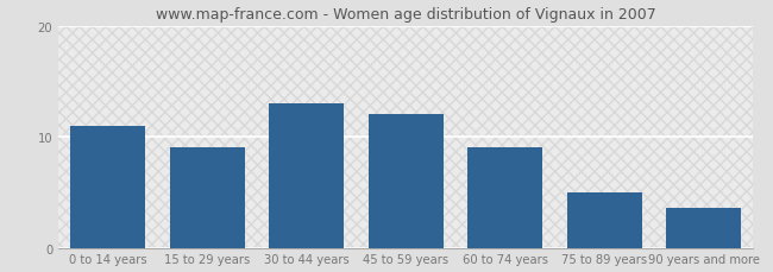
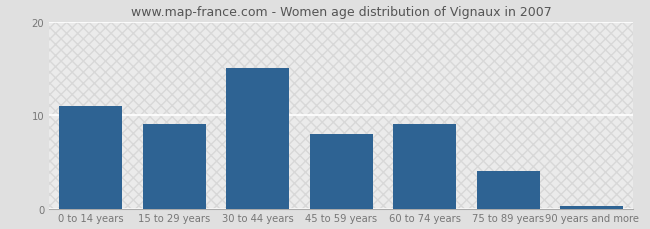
30 to 44 years: 13.0 -> 15.0
45 to 59 years: 12.0 -> 8.0
75 to 89 years: 5.0 -> 4.0
90 years and more: 3.6 -> 0.3
